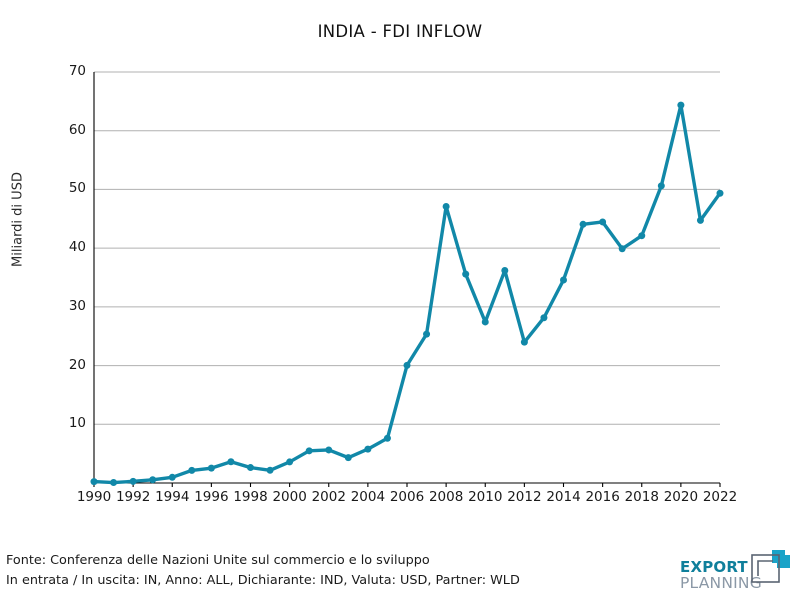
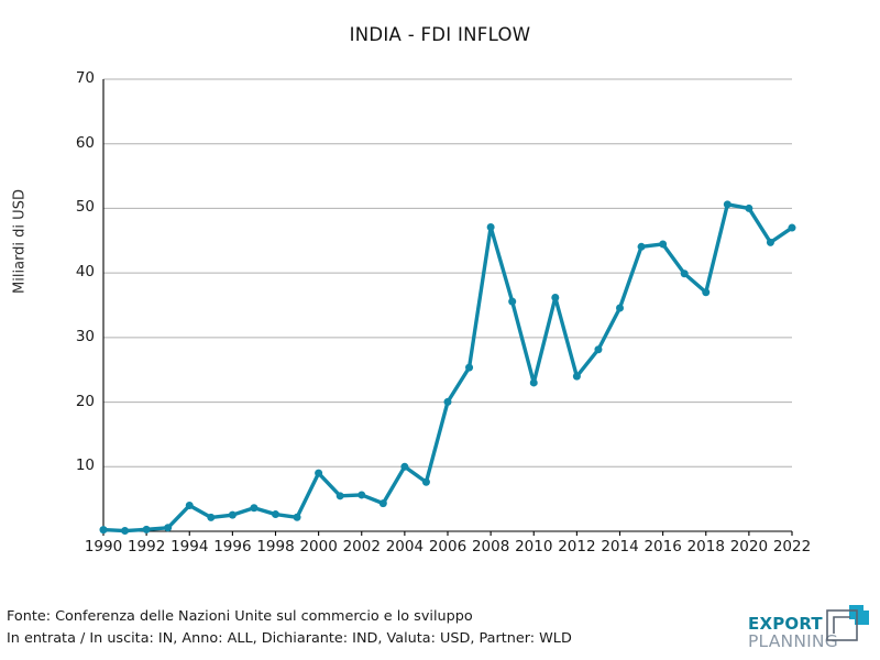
1994: 1 -> 4
2000: 4 -> 9
2004: 6 -> 10
2010: 27 -> 23
2018: 42 -> 37
2020: 64 -> 50
2022: 49 -> 47
